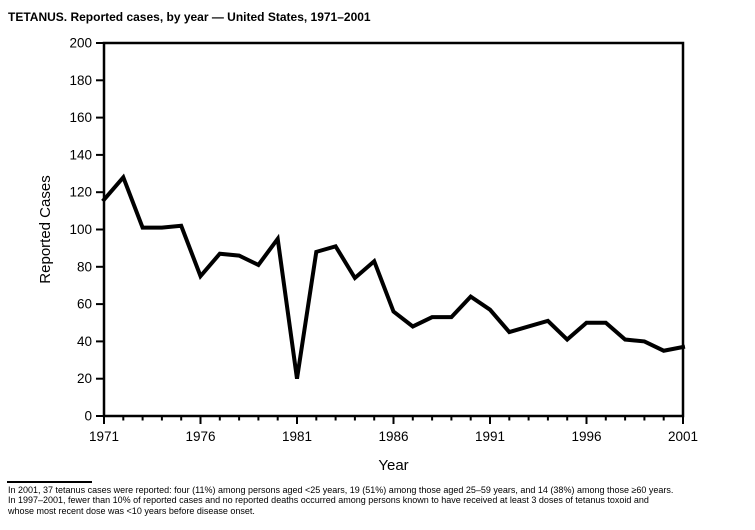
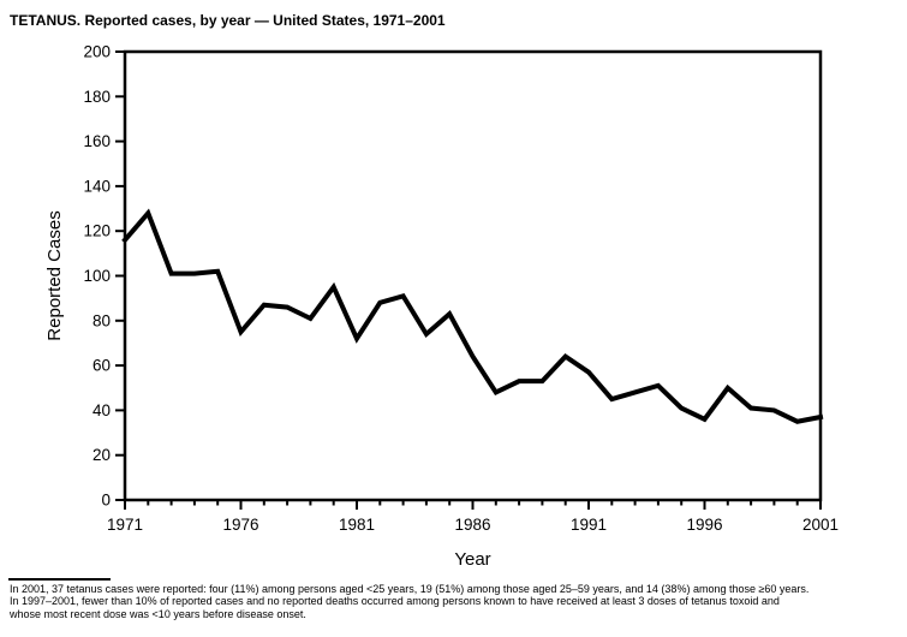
1981: 20 -> 72
1986: 56 -> 64
1996: 50 -> 36
